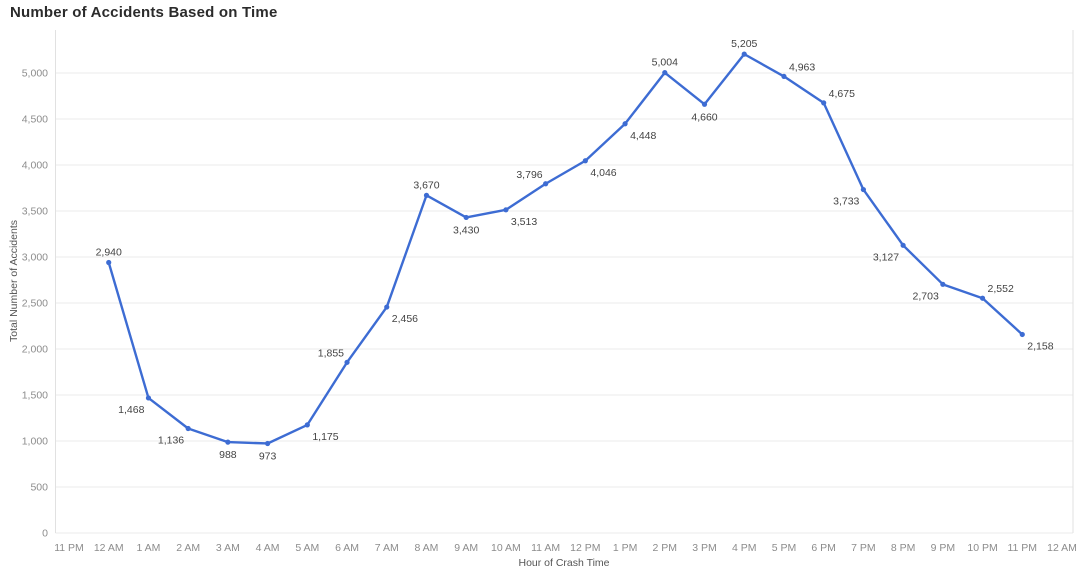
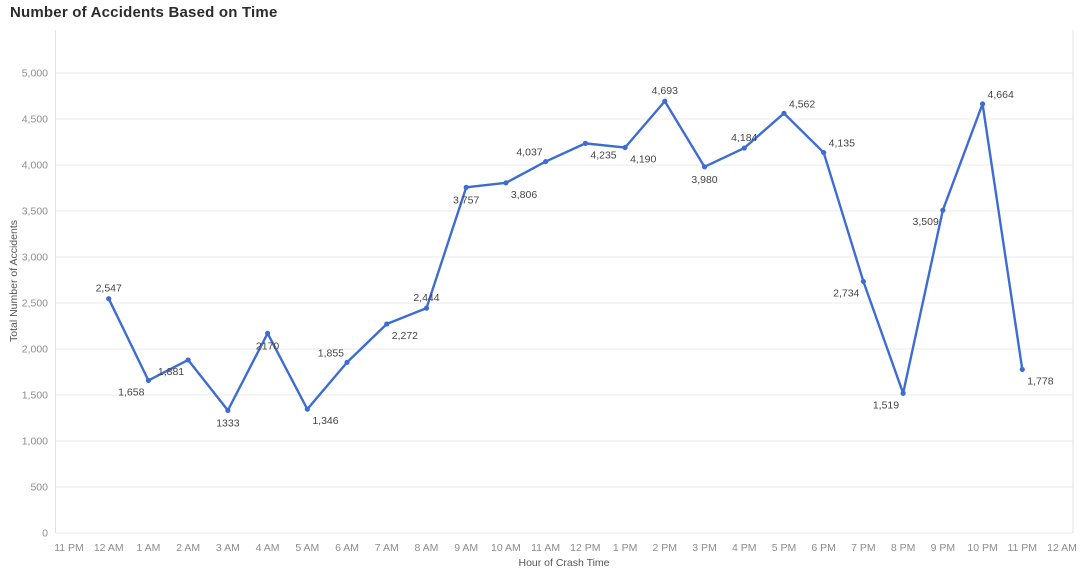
12 AM: 2,940 -> 2,547
1 AM: 1,468 -> 1,658
2 AM: 1,136 -> 1,881
3 AM: 988 -> 1333
4 AM: 973 -> 2170
5 AM: 1,175 -> 1,346
7 AM: 2,456 -> 2,272
8 AM: 3,670 -> 2,444
9 AM: 3,430 -> 3,757
10 AM: 3,513 -> 3,806
11 AM: 3,796 -> 4,037
12 PM: 4,046 -> 4,235
1 PM: 4,448 -> 4,190
2 PM: 5,004 -> 4,693
3 PM: 4,660 -> 3,980
4 PM: 5,205 -> 4,184
5 PM: 4,963 -> 4,562
6 PM: 4,675 -> 4,135
7 PM: 3,733 -> 2,734
8 PM: 3,127 -> 1,519
9 PM: 2,703 -> 3,509
10 PM: 2,552 -> 4,664
11 PM: 2,158 -> 1,778
